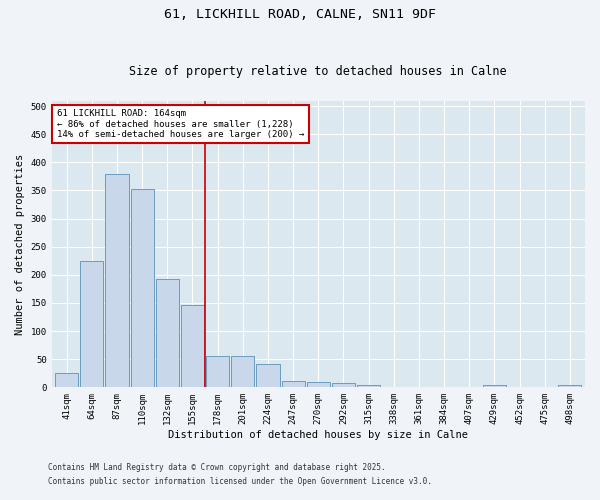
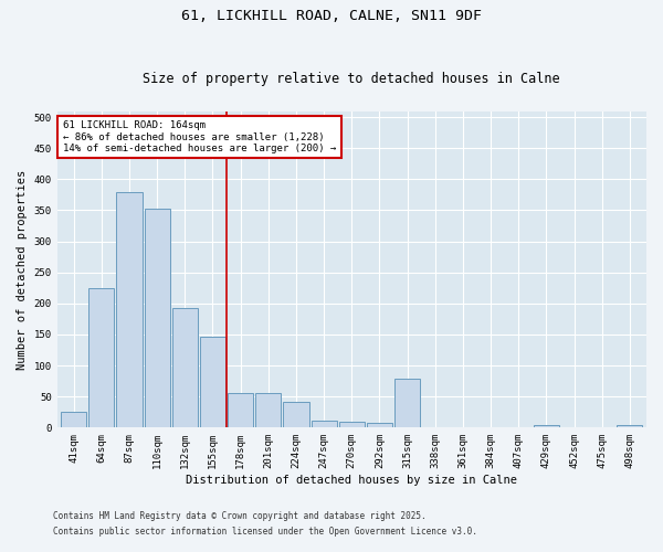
315sqm: 4 -> 78
